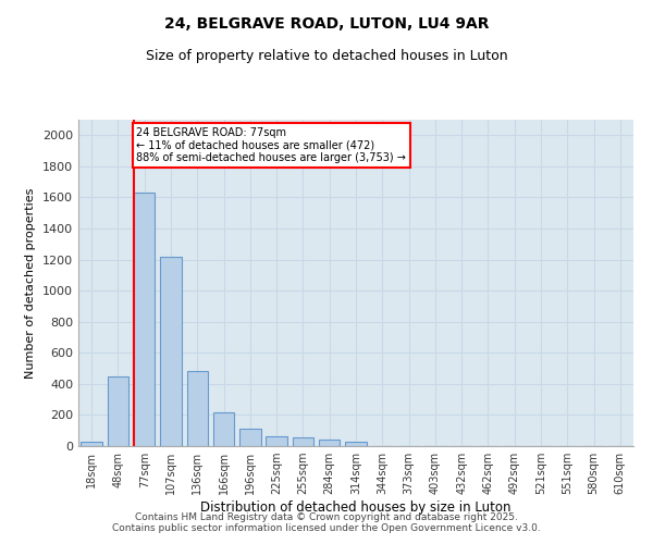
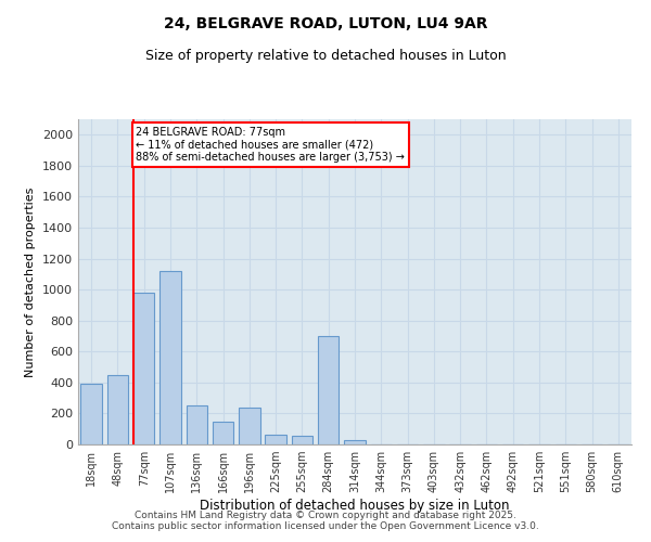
18sqm: 30 -> 390
77sqm: 1630 -> 980
107sqm: 1220 -> 1120
136sqm: 480 -> 250
166sqm: 220 -> 150
196sqm: 110 -> 240
284sqm: 40 -> 700
